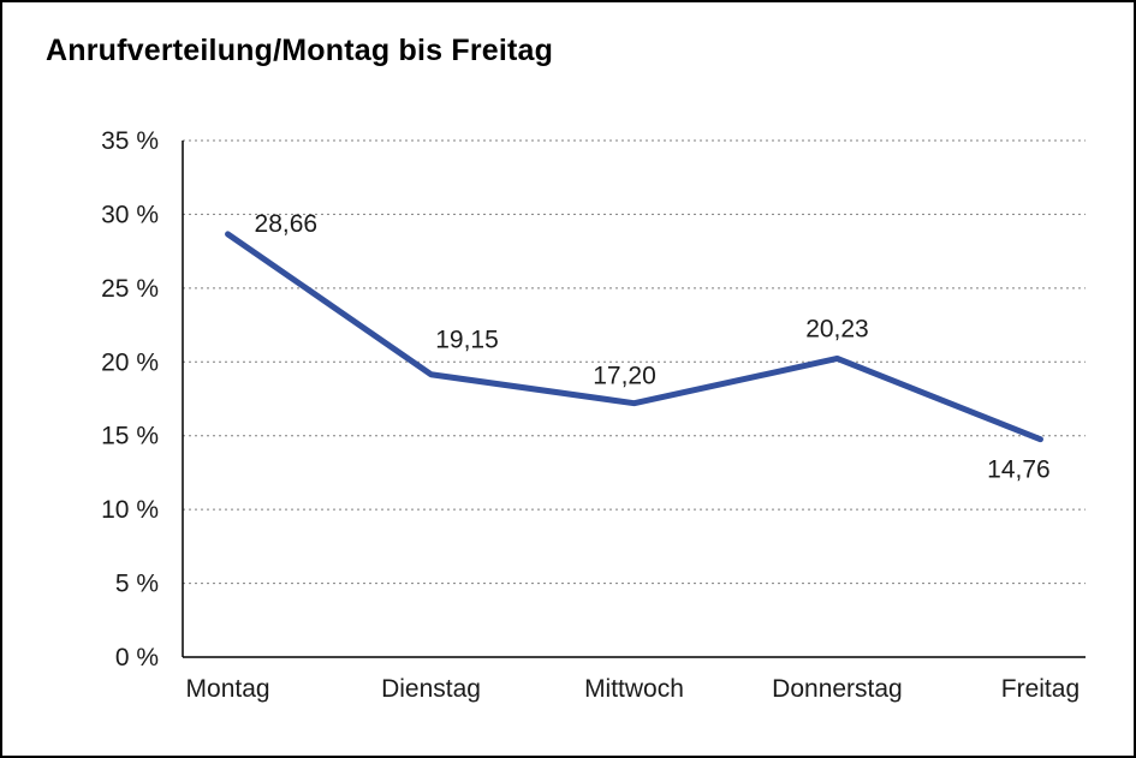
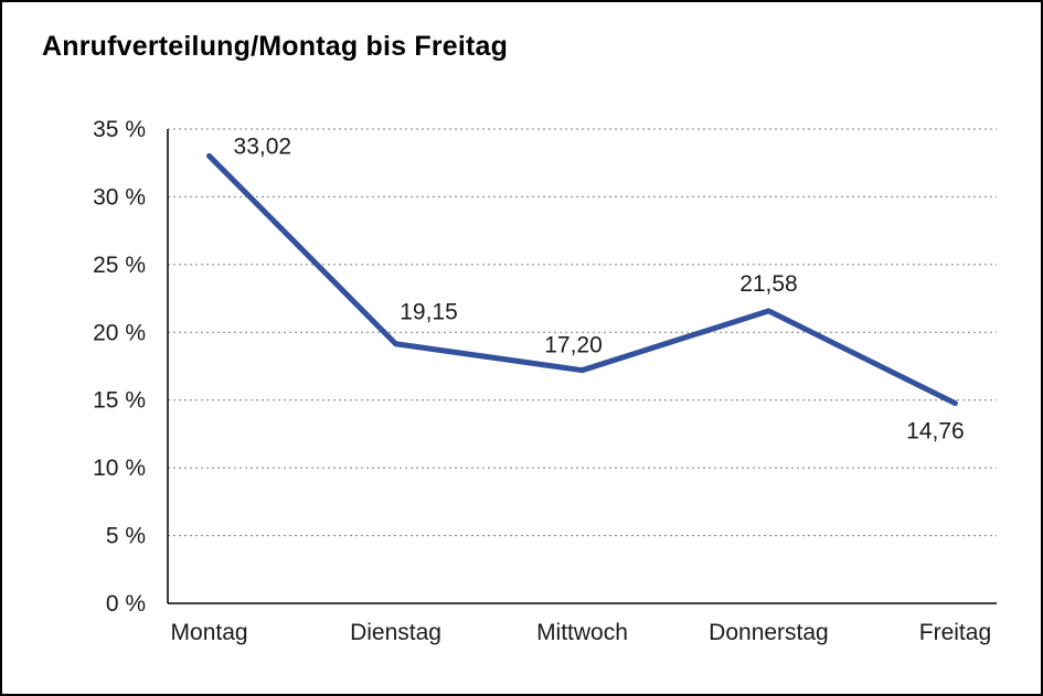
Montag: 28,66 -> 33,02
Donnerstag: 20,23 -> 21,58
